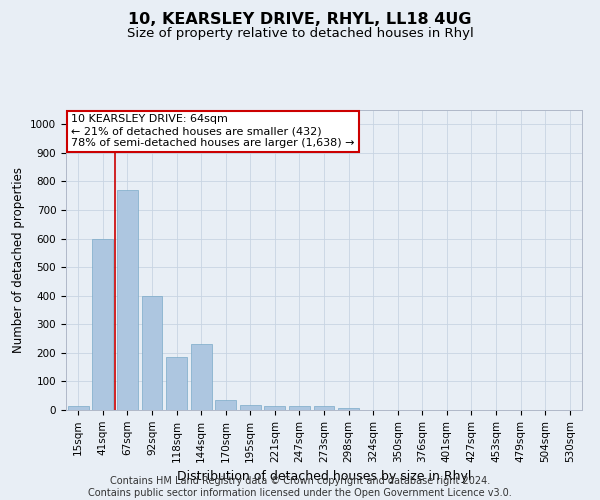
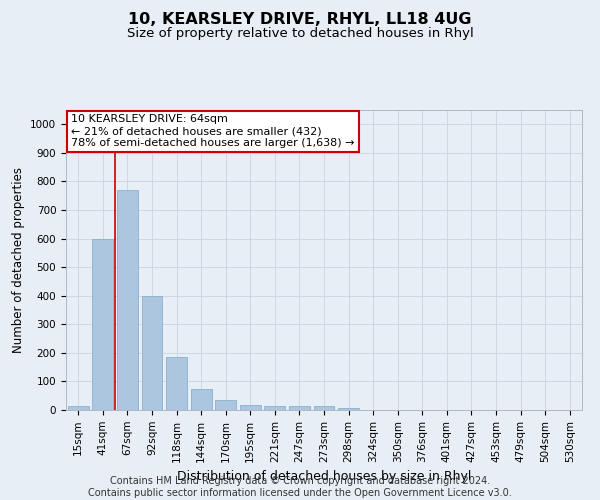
144sqm: 230 -> 75
